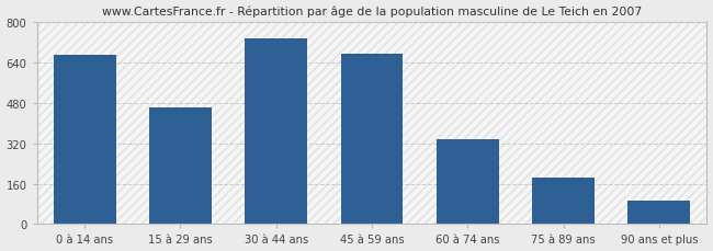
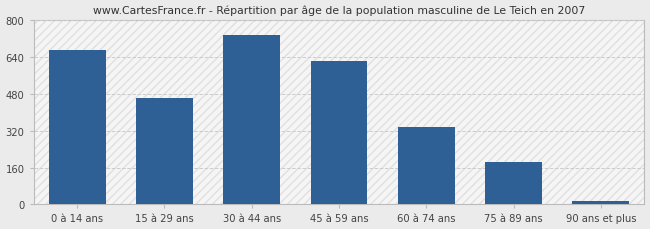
45 à 59 ans: 675 -> 622
90 ans et plus: 95 -> 15
